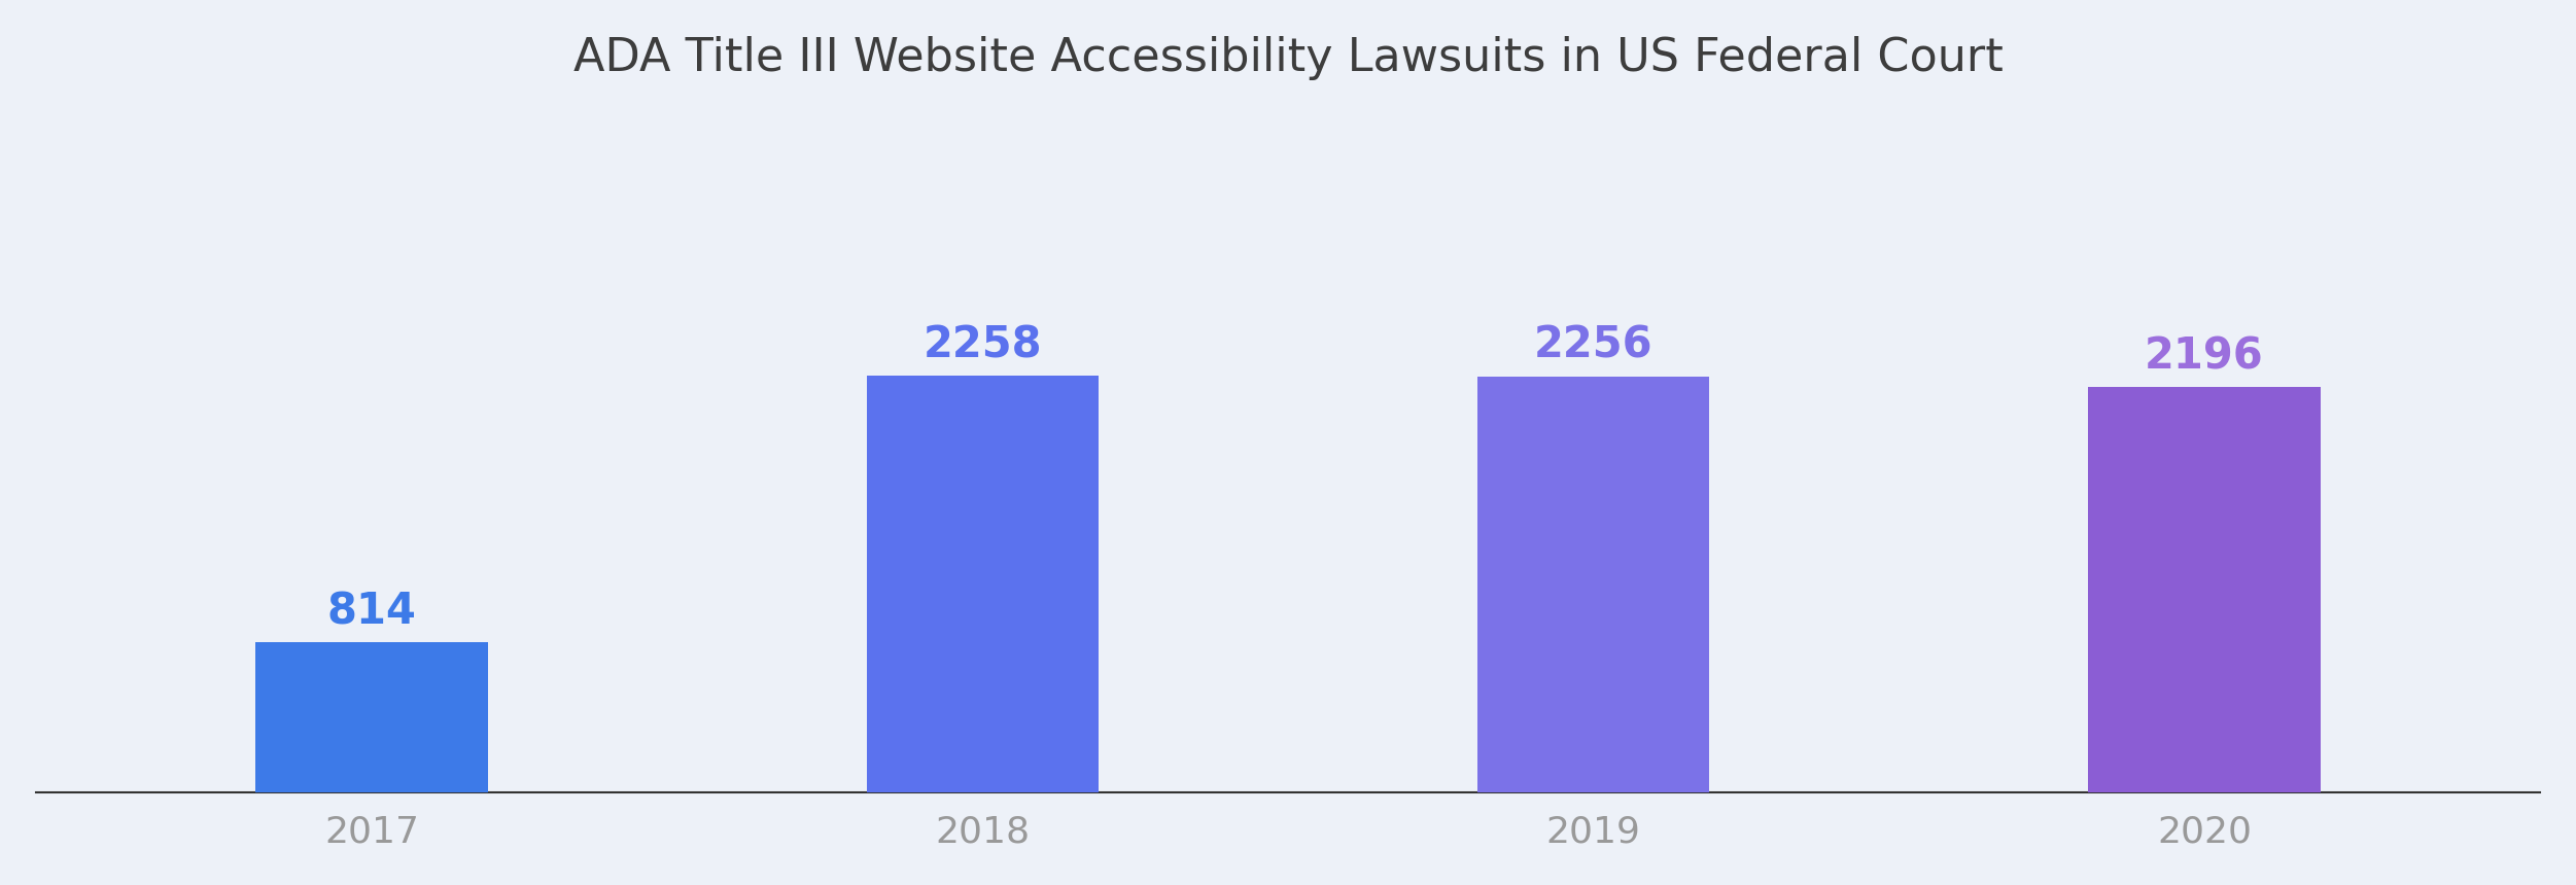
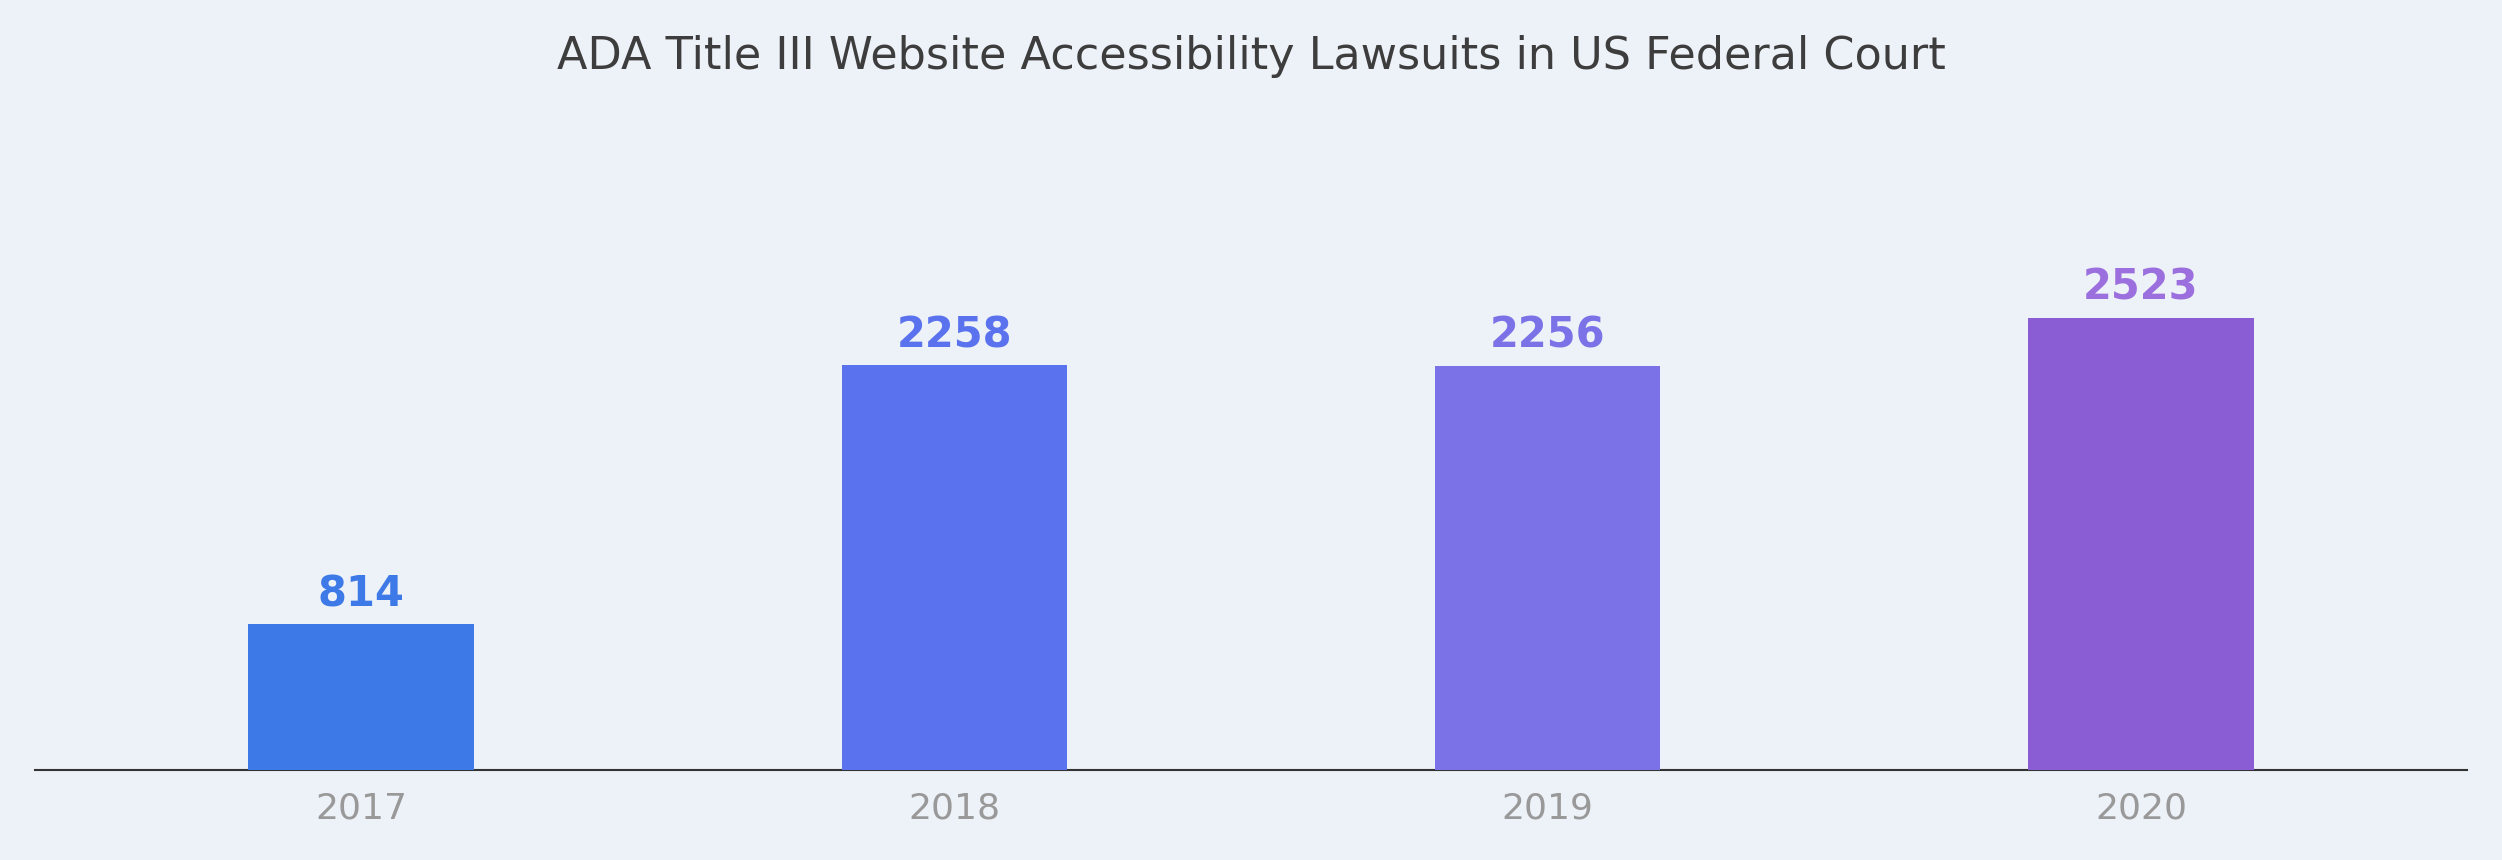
2020: 2196 -> 2523
